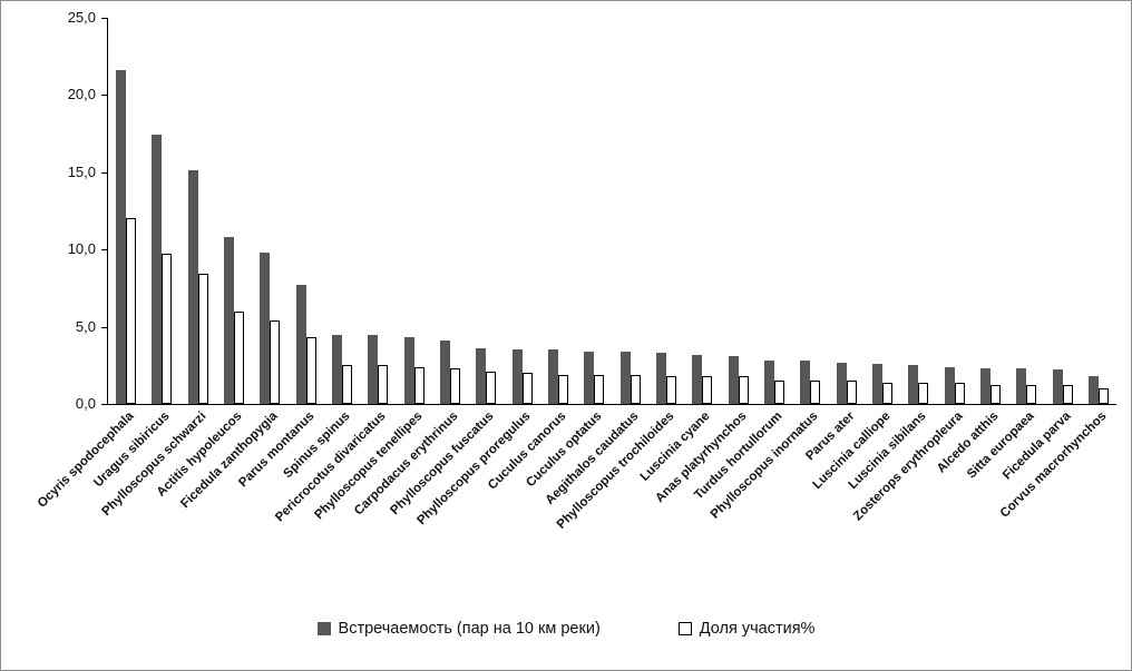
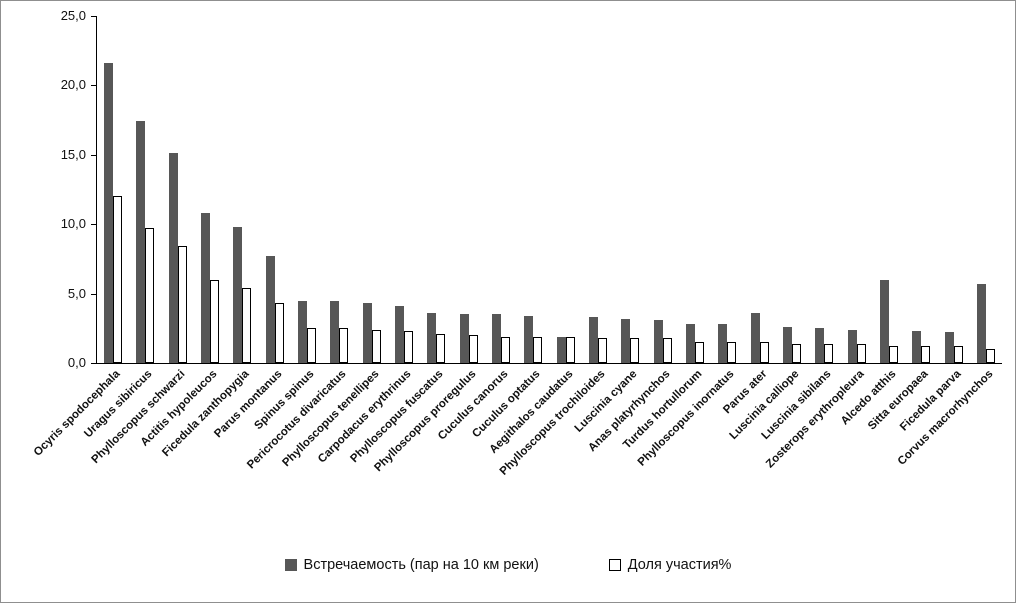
Встречаемость (пар на 10 км реки)/Aegithalos caudatus: 3,4 -> 1,9
Встречаемость (пар на 10 км реки)/Parus ater: 2,7 -> 3,6
Встречаемость (пар на 10 км реки)/Alcedo atthis: 2,3 -> 6,0
Встречаемость (пар на 10 км реки)/Corvus macrorhynchos: 1,8 -> 5,7
